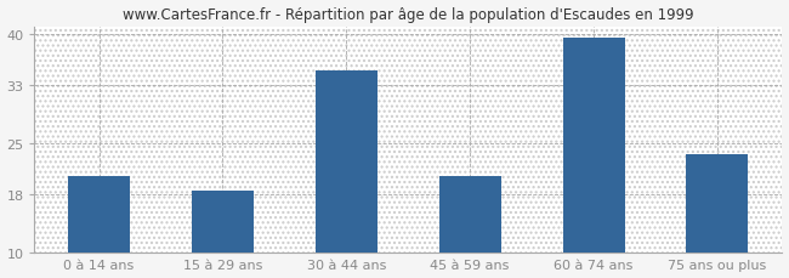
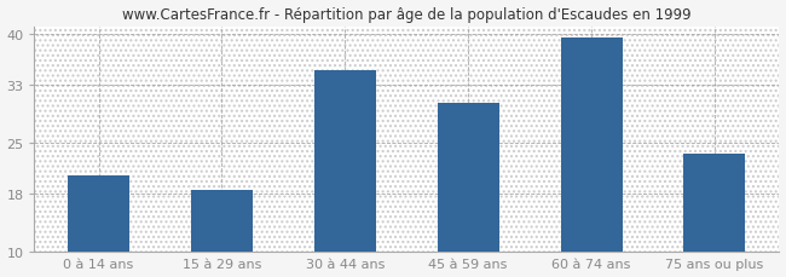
45 à 59 ans: 20.4 -> 30.5
